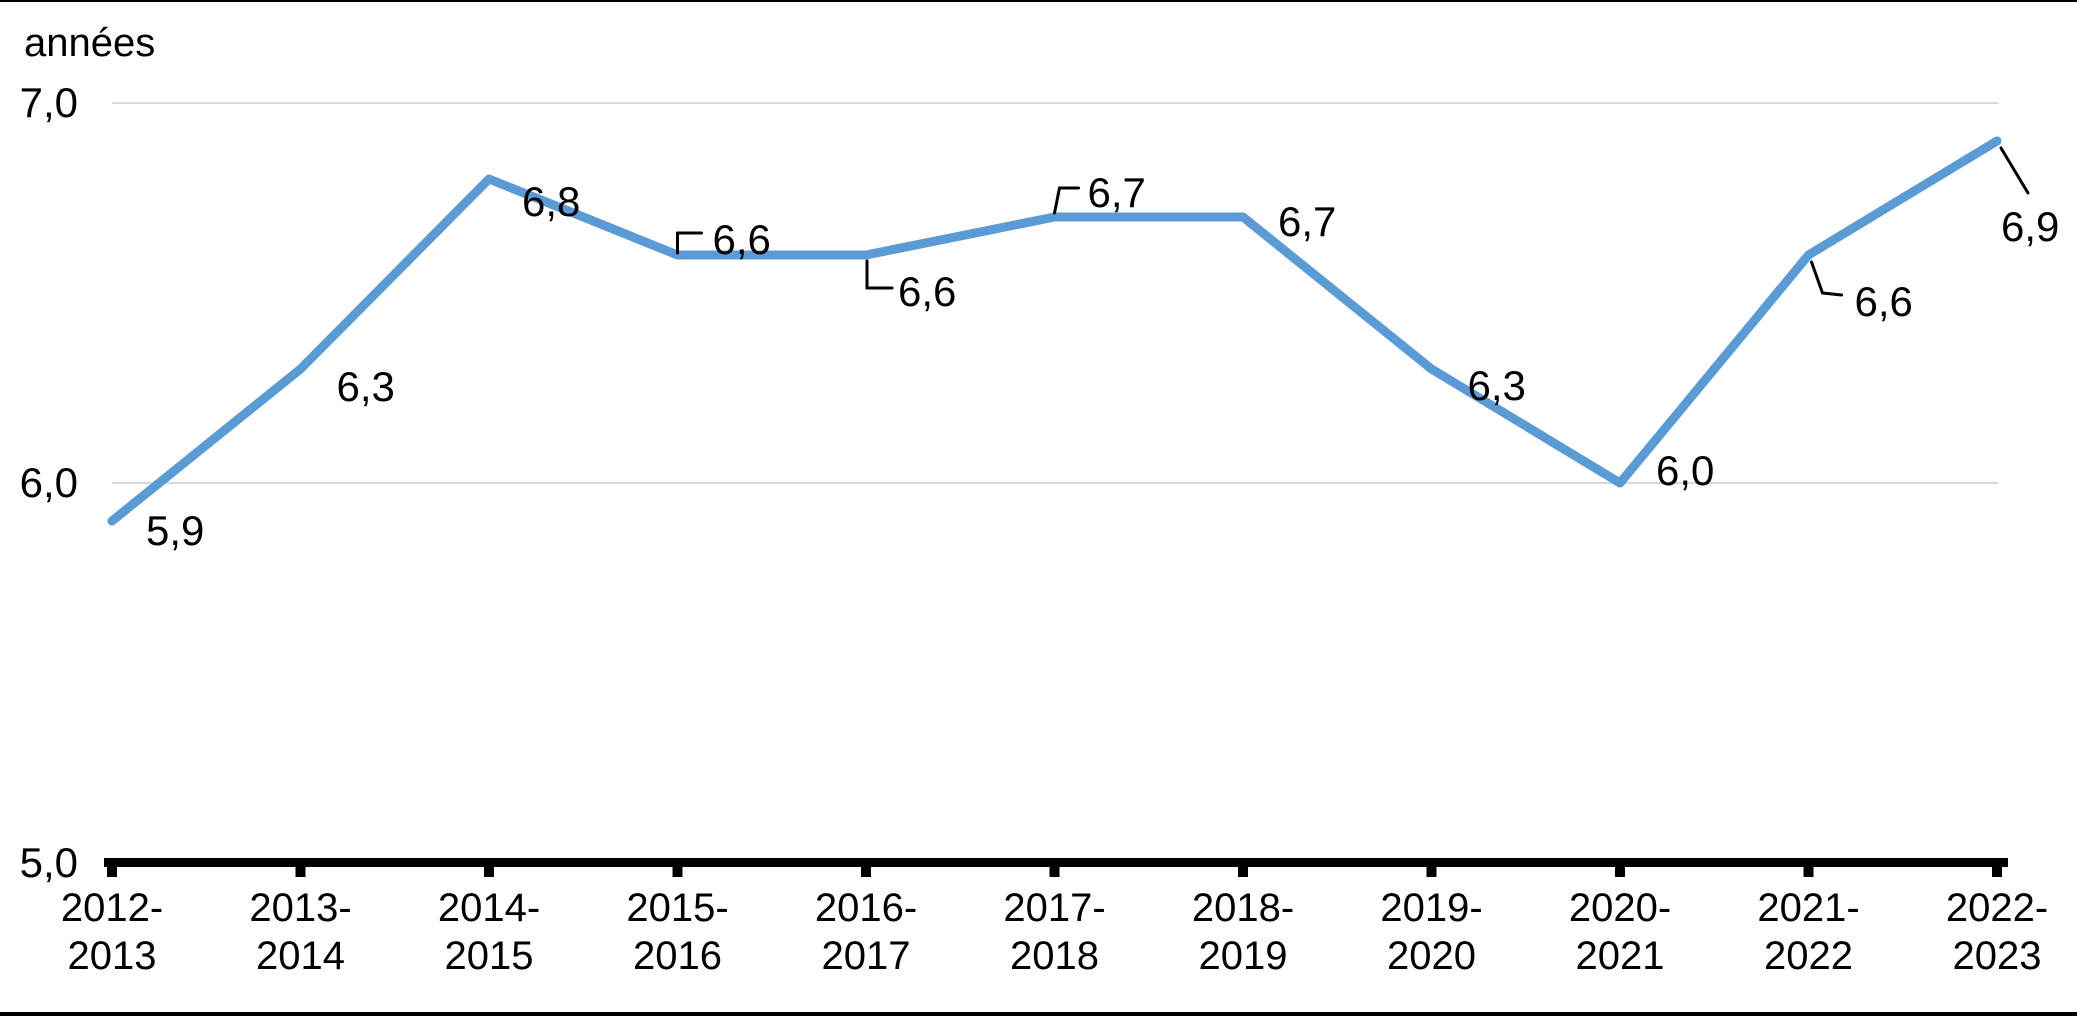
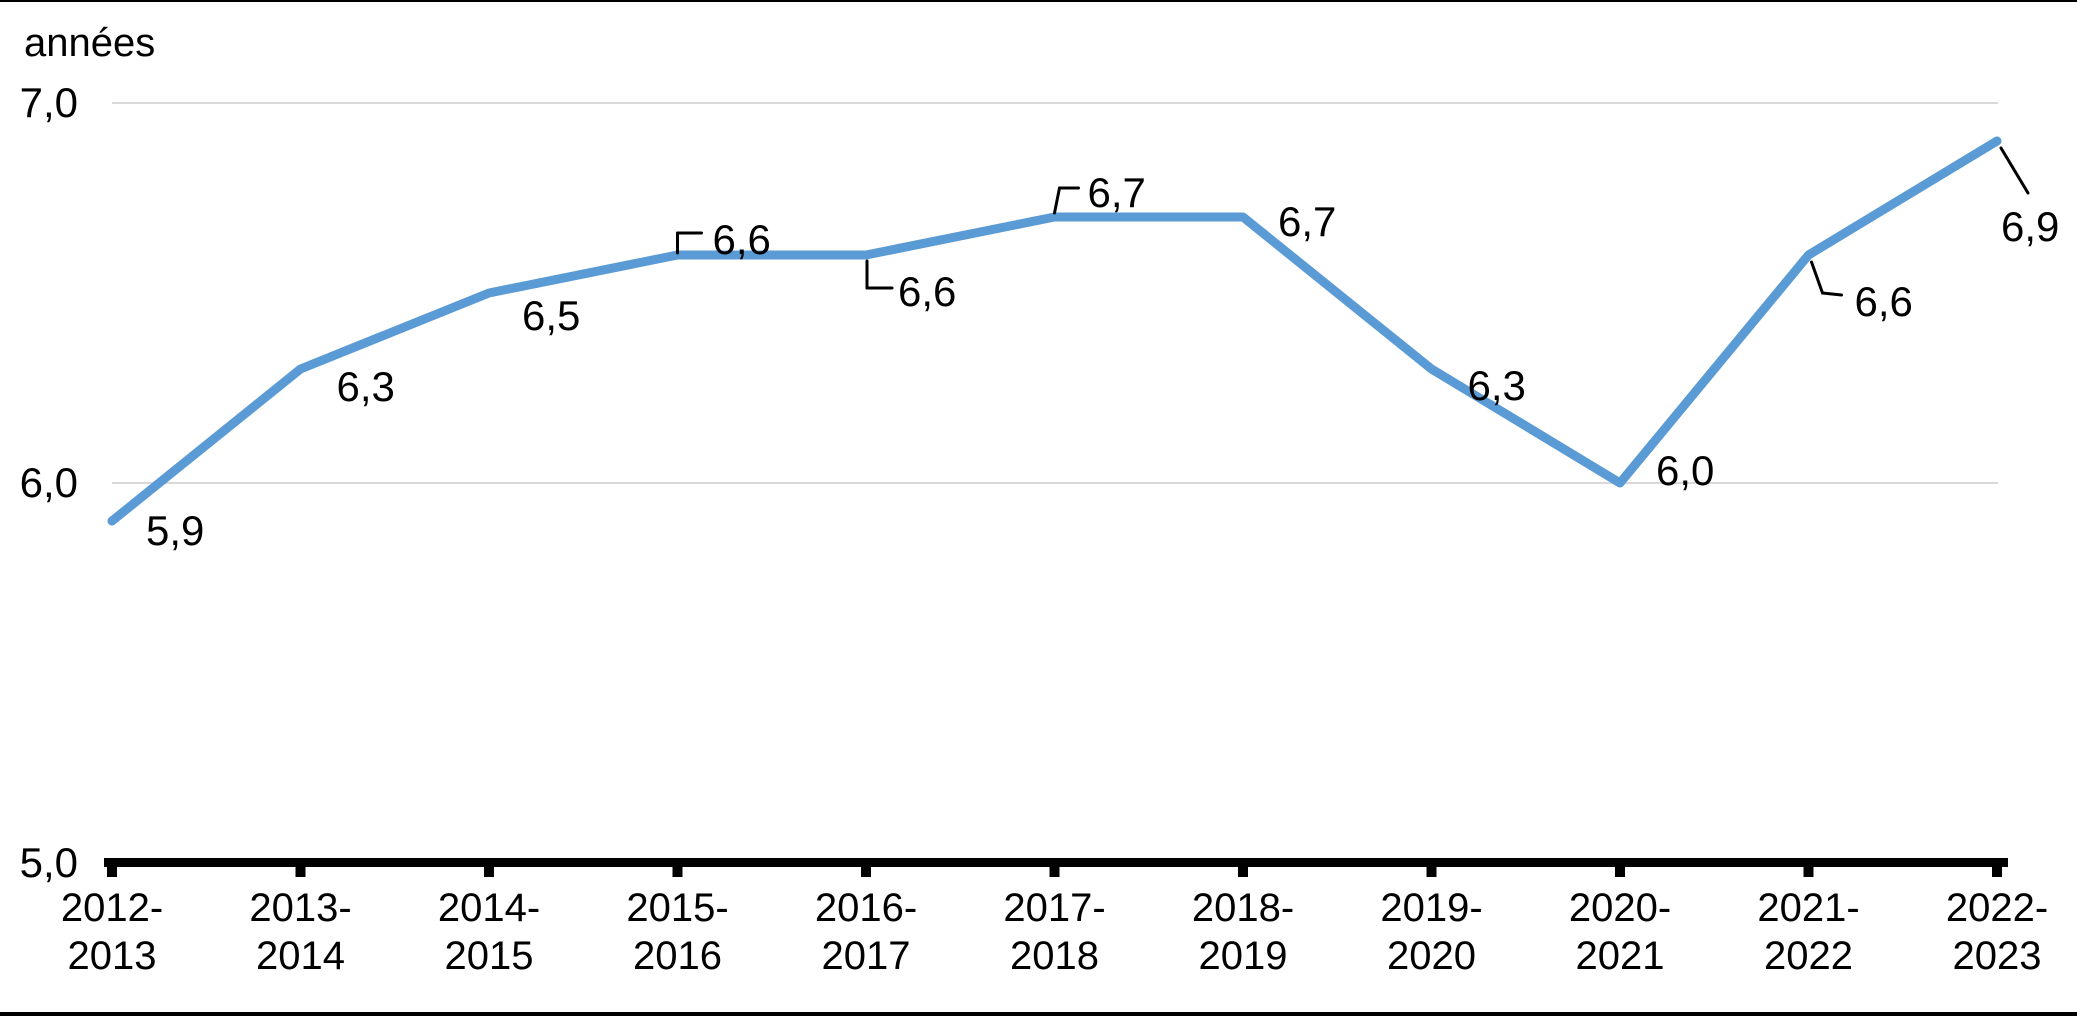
2014-2015: 6,8 -> 6,5
